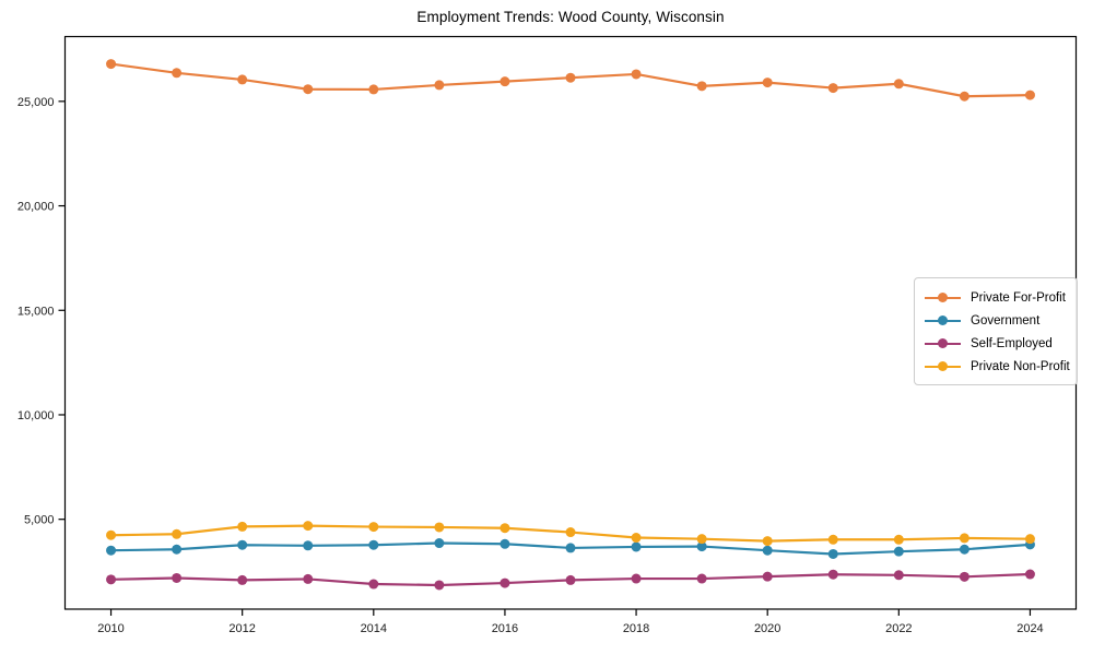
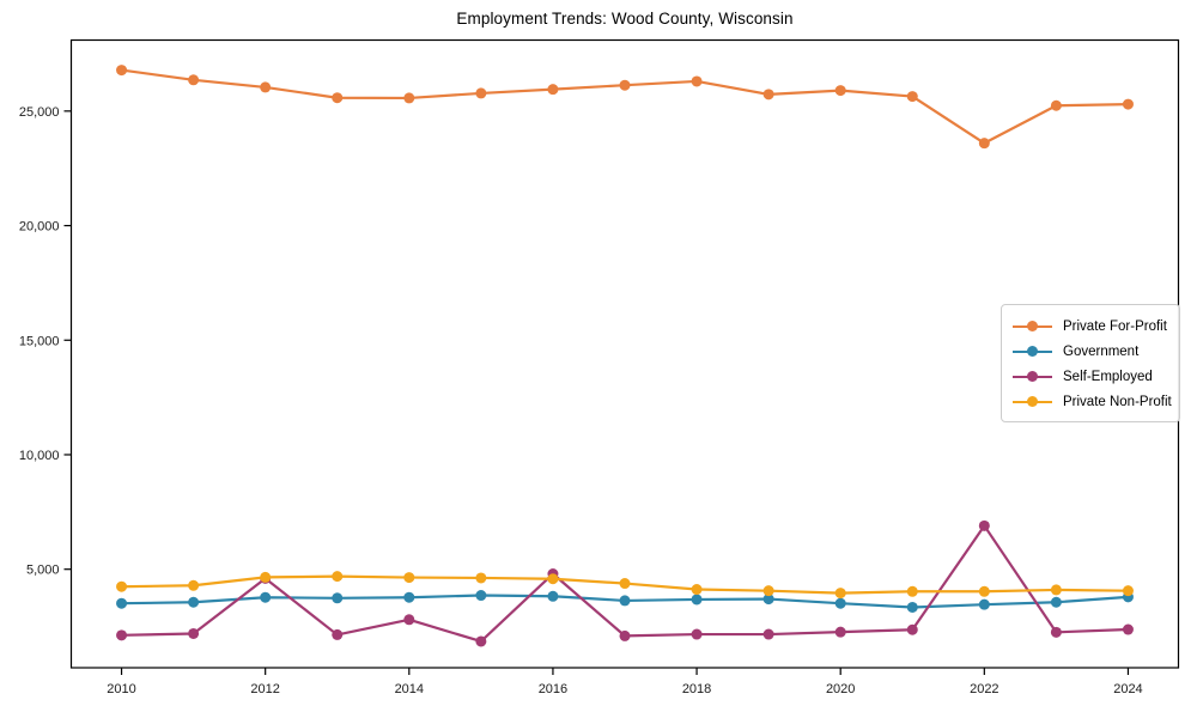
Self-Employed/2012: 2100 -> 4600
Self-Employed/2014: 1900 -> 2800
Self-Employed/2016: 2000 -> 4800
Private For-Profit/2022: 25800 -> 23600
Self-Employed/2022: 2300 -> 6900
